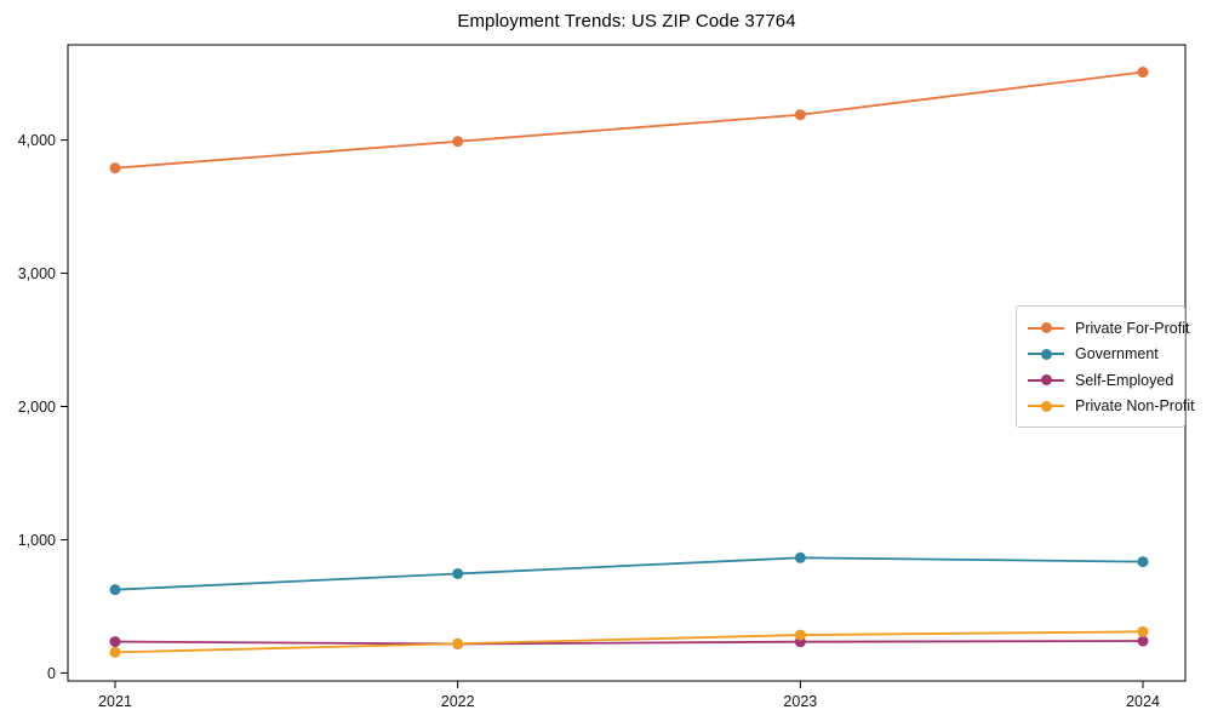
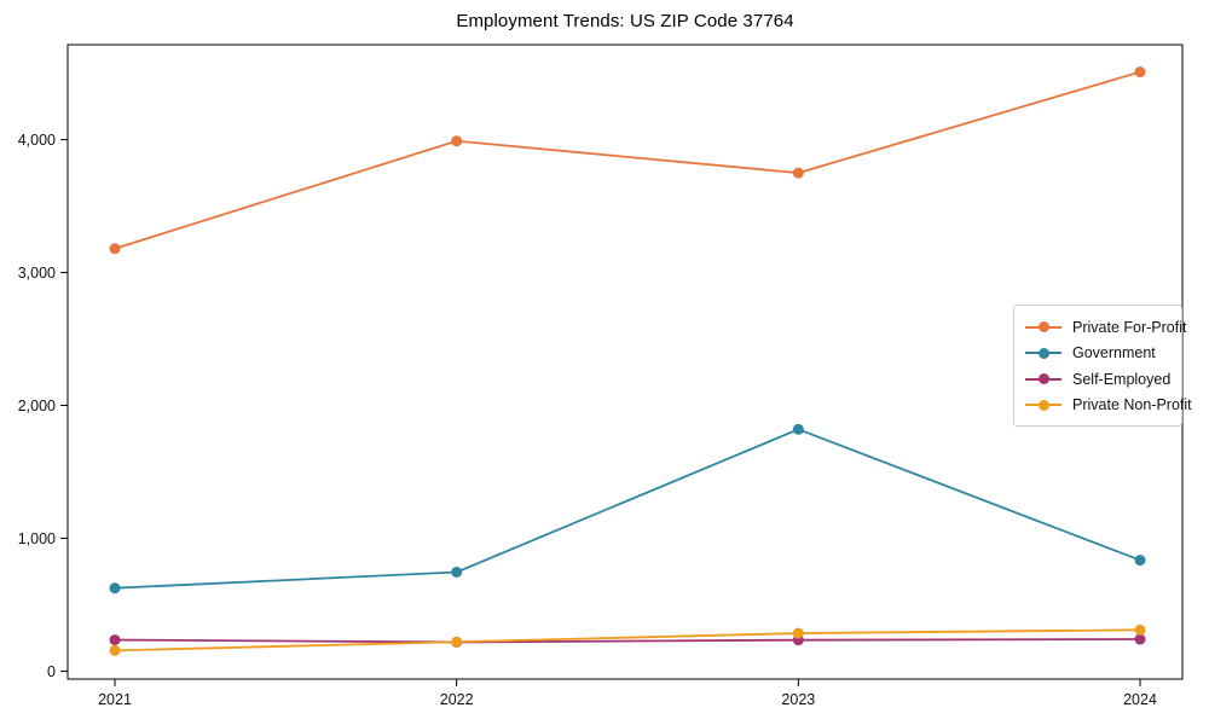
Private For-Profit/2021: 3790 -> 3180
Private For-Profit/2023: 4190 -> 3750
Government/2023: 860 -> 1820
